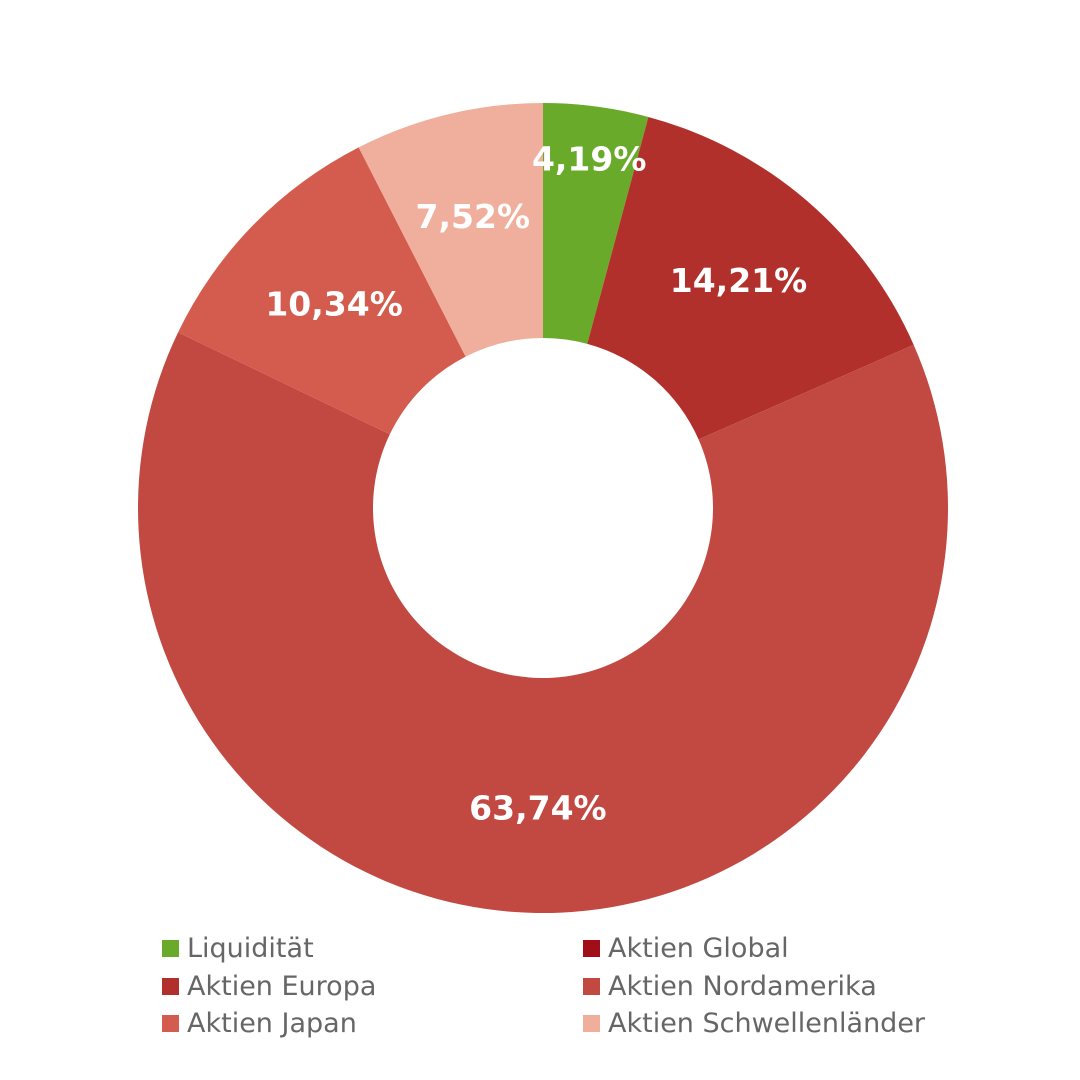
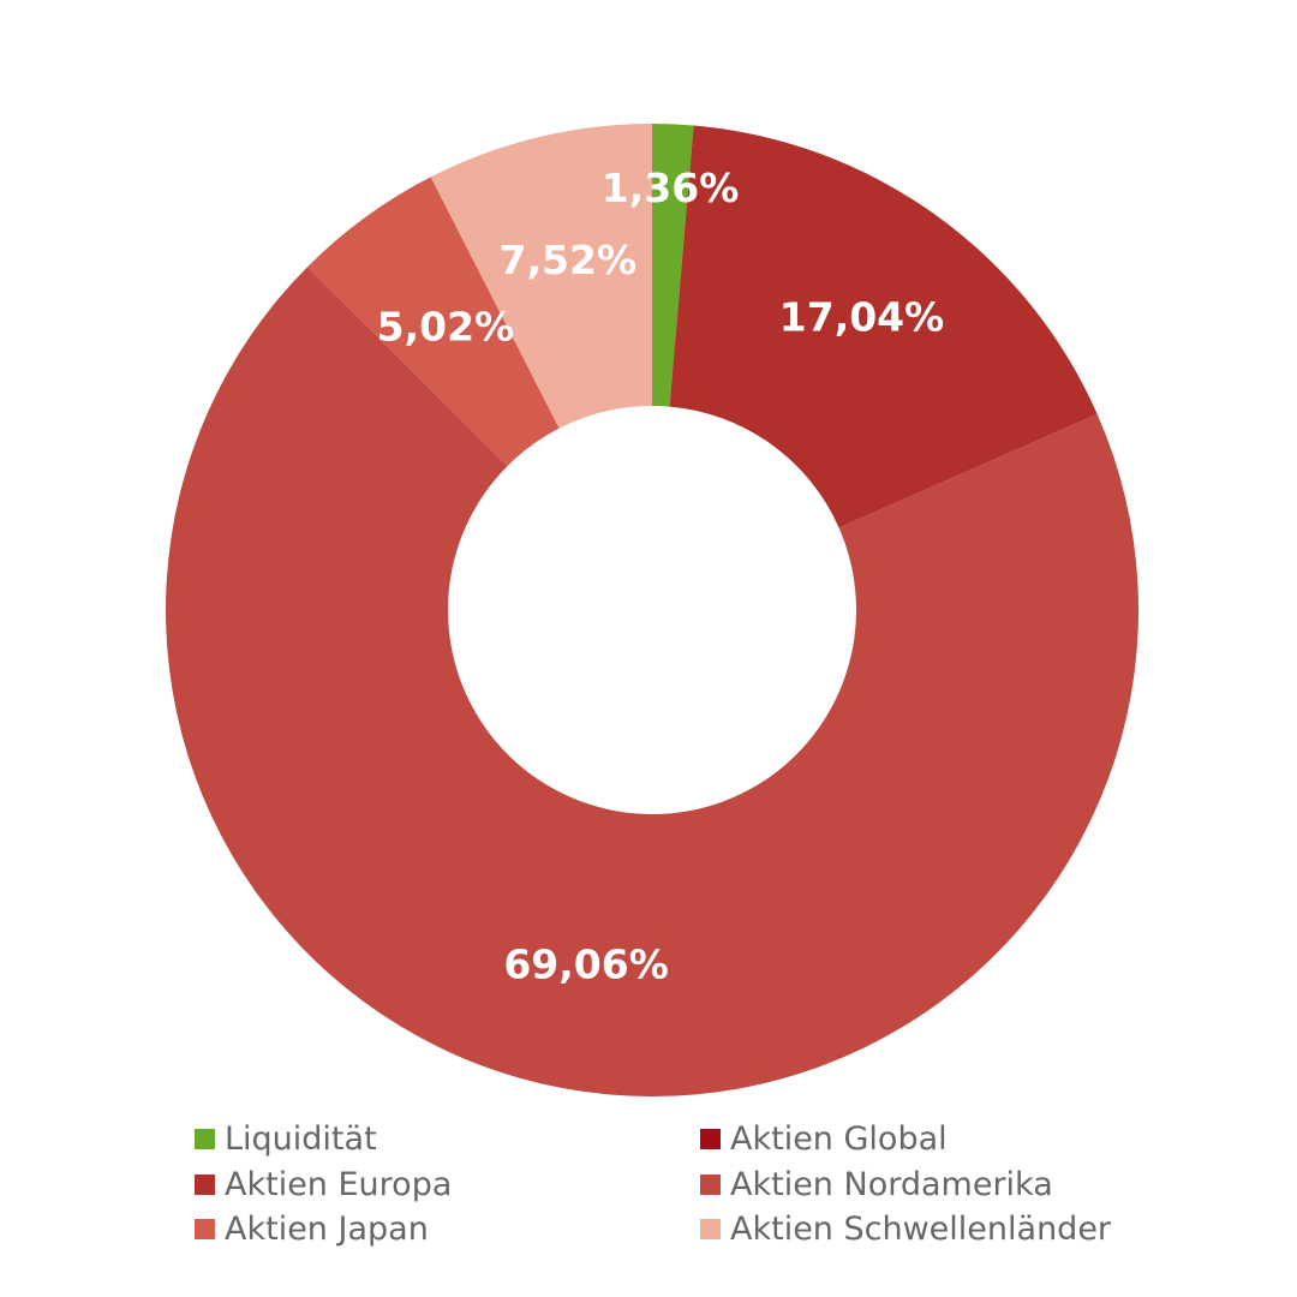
Liquidität: 4,19% -> 1,36%
Aktien Europa: 14,21% -> 17,04%
Aktien Nordamerika: 63,74% -> 69,06%
Aktien Japan: 10,34% -> 5,02%
